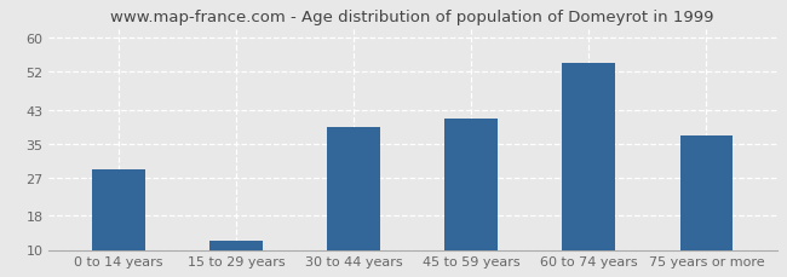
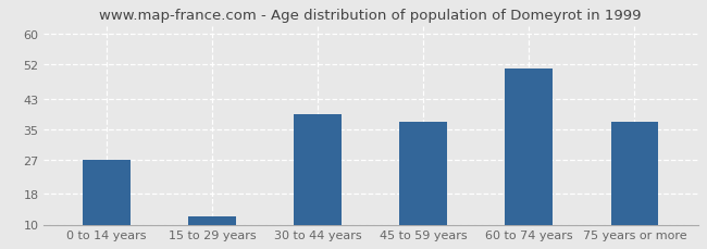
0 to 14 years: 29 -> 27
45 to 59 years: 41 -> 37
60 to 74 years: 54 -> 51
